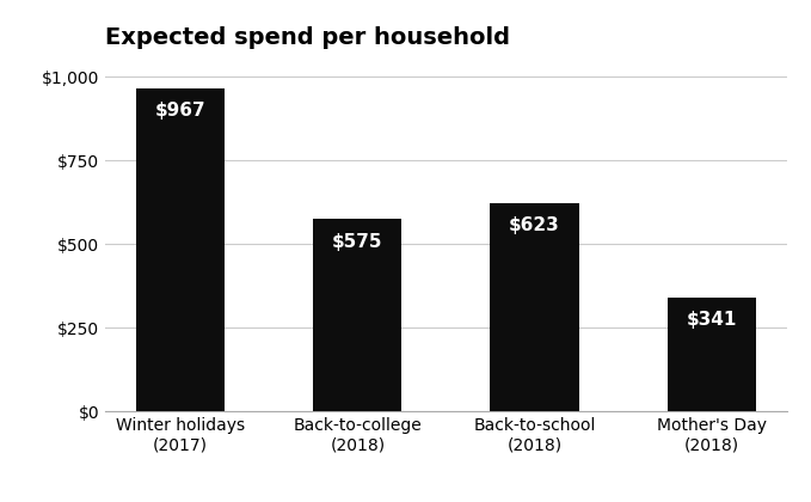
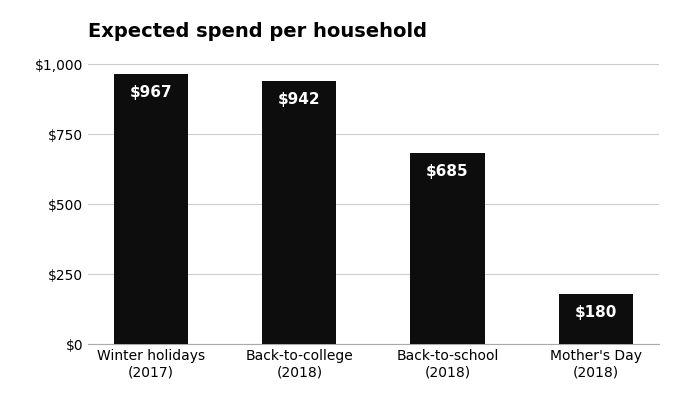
Back-to-college (2018): $575 -> $942
Back-to-school (2018): $623 -> $685
Mother's Day (2018): $341 -> $180
